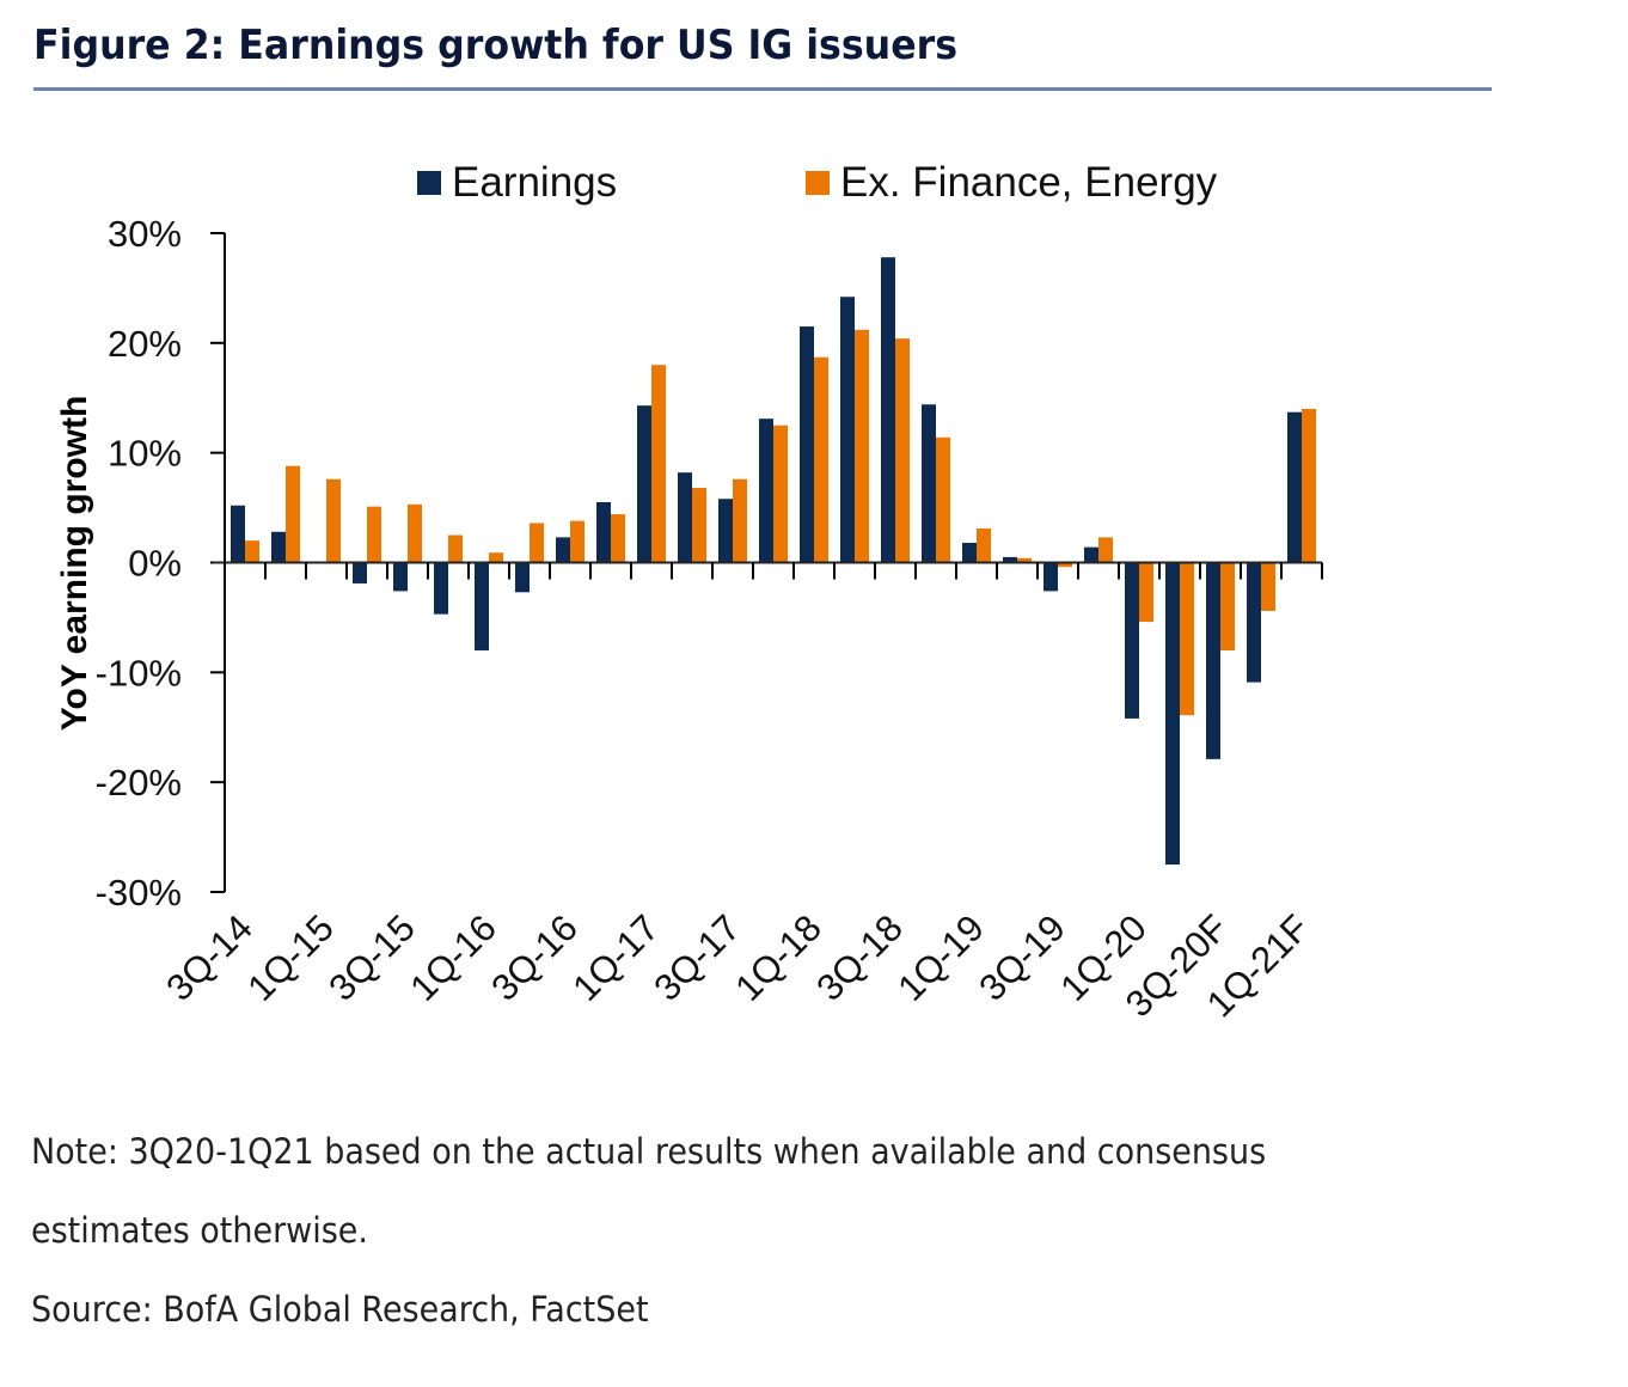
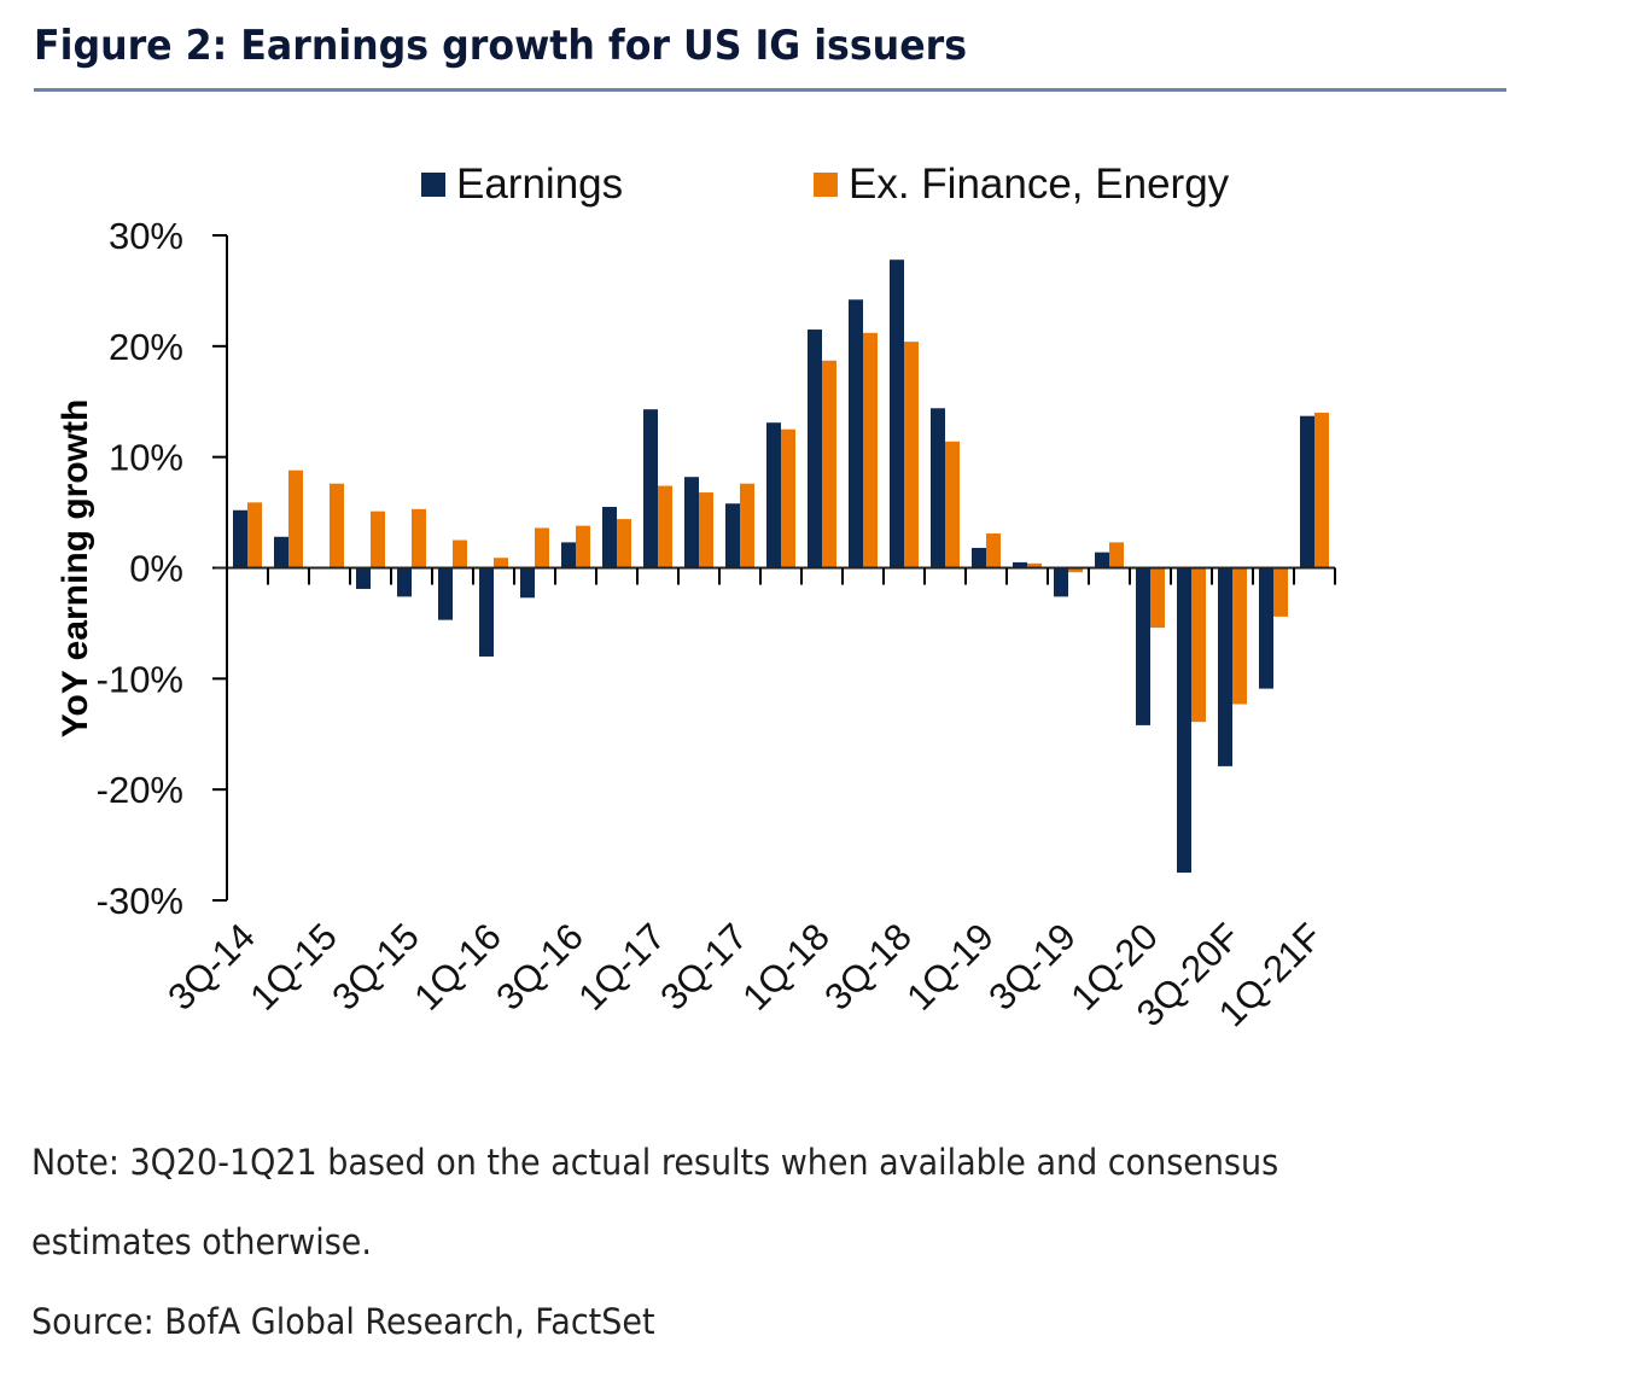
Ex. Finance, Energy/3Q-14: 2% -> 6%
Ex. Finance, Energy/1Q-17: 18% -> 7%
Ex. Finance, Energy/3Q-20F: -8% -> -12%
